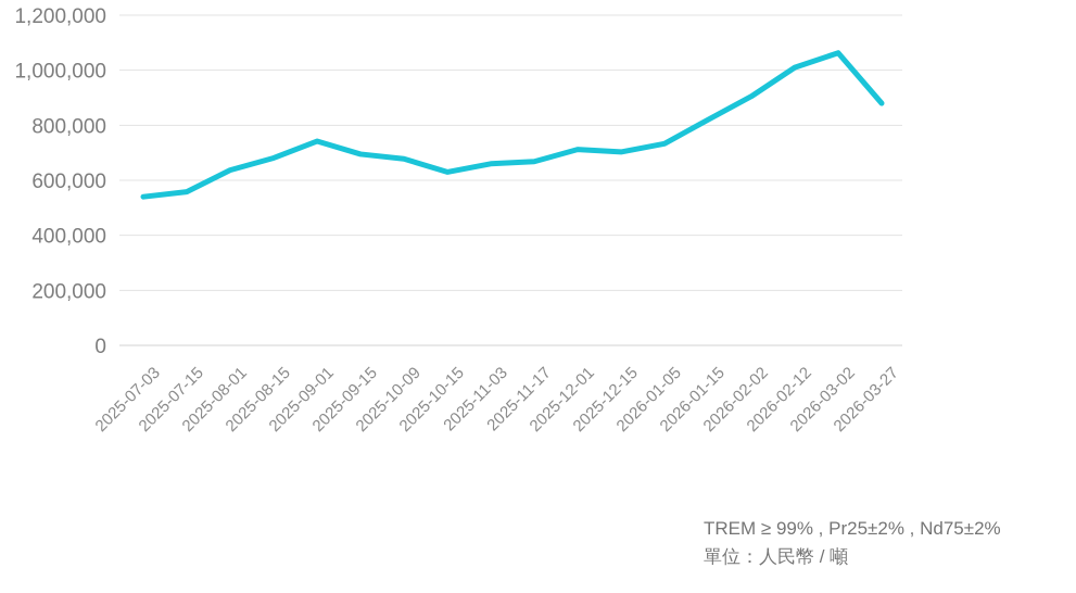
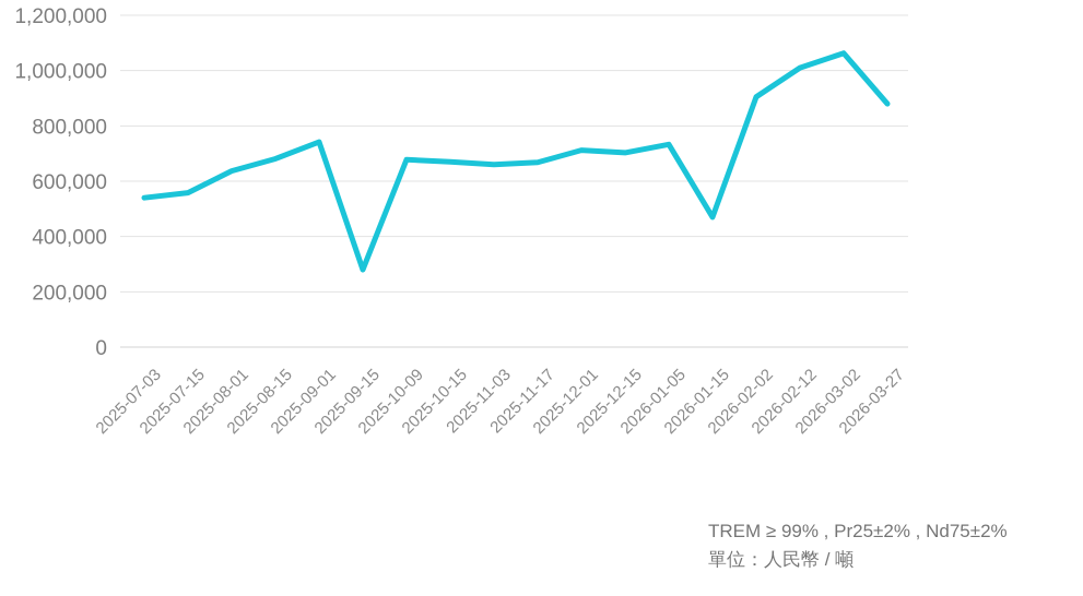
2025-09-15: 700000 -> 280000
2025-10-15: 630000 -> 670000
2026-01-15: 820000 -> 470000
